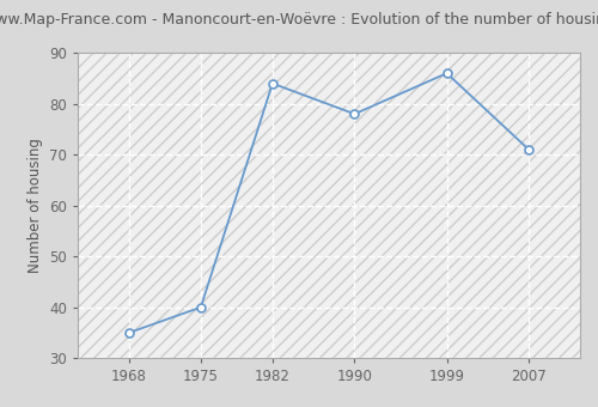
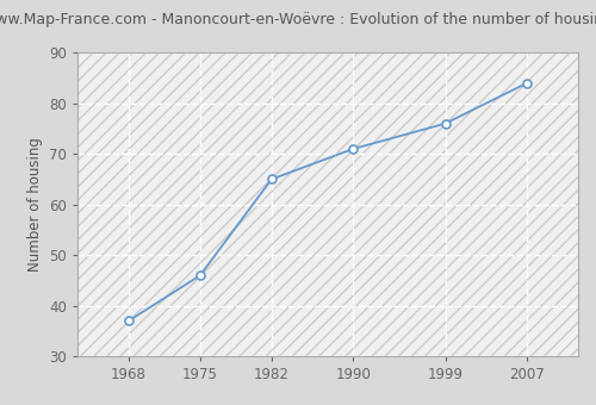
1968: 35 -> 37
1975: 40 -> 46
1982: 84 -> 65
1990: 78 -> 71
1999: 86 -> 76
2007: 71 -> 84
